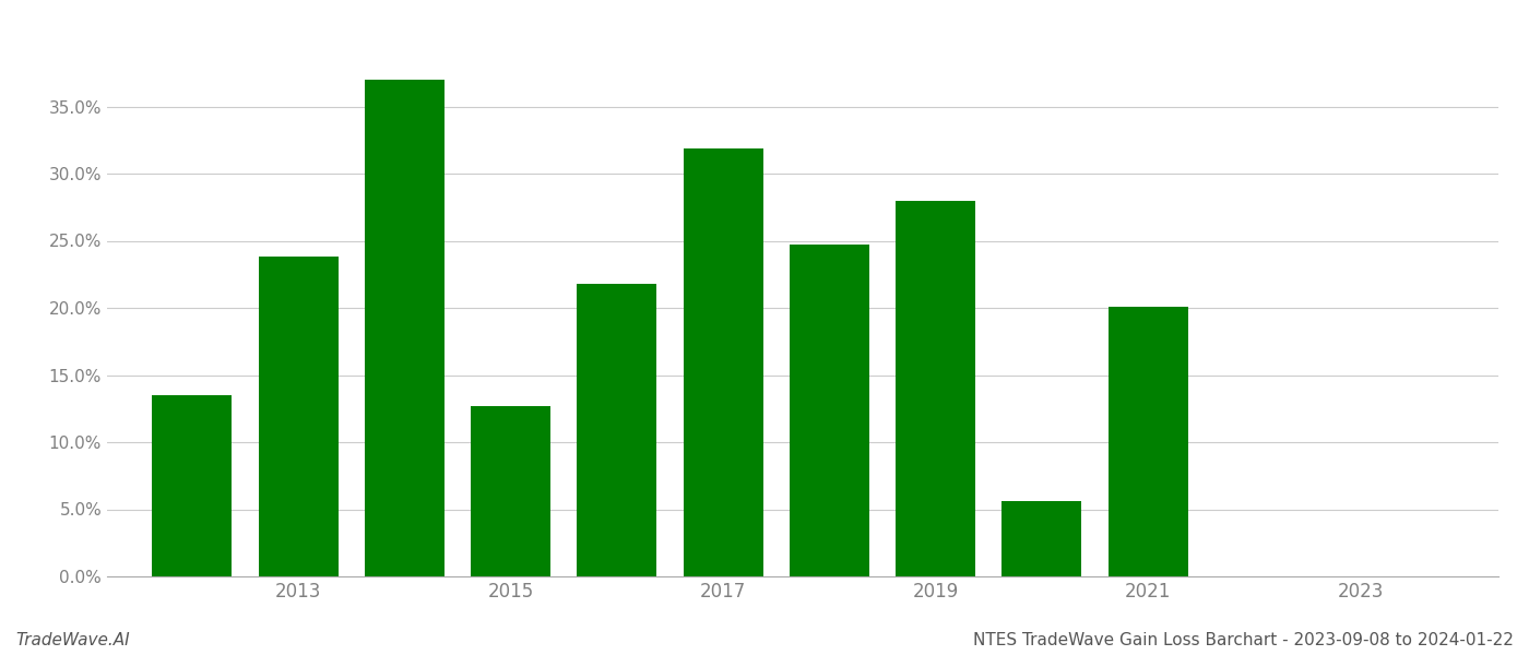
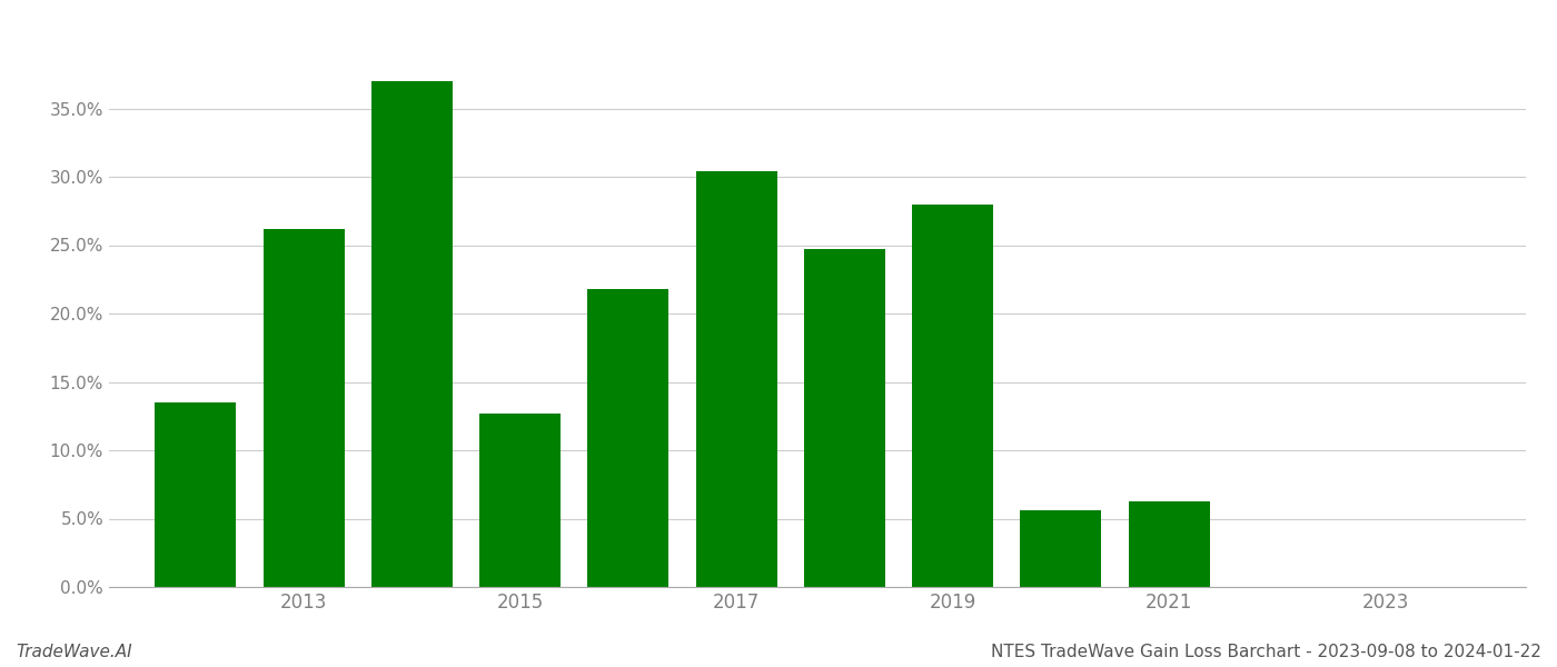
2013: 23.8% -> 26.2%
2017: 31.9% -> 30.4%
2021: 20.1% -> 6.3%
